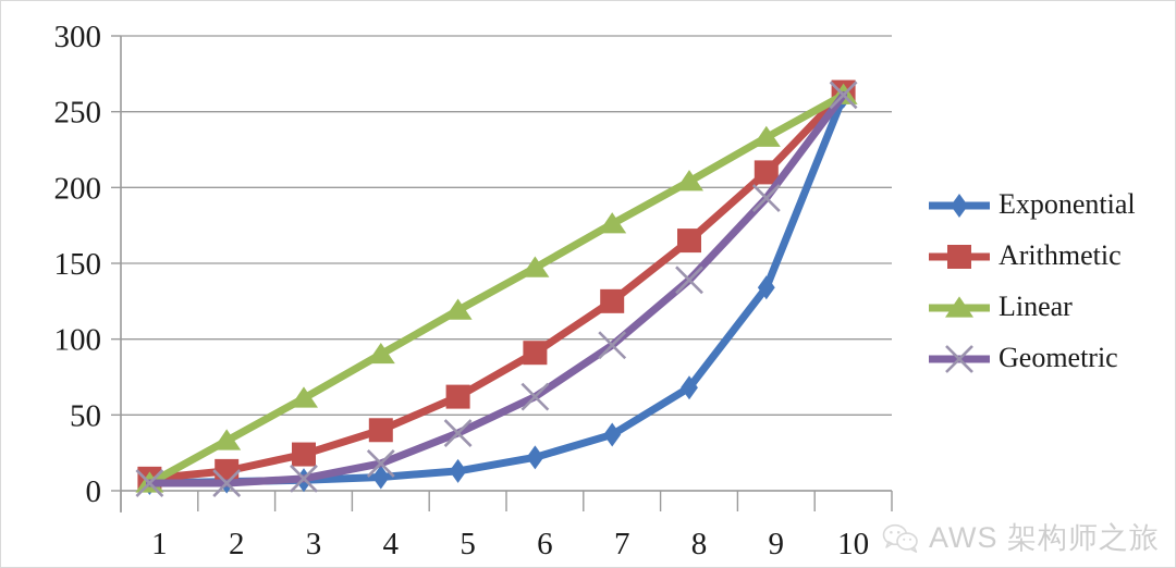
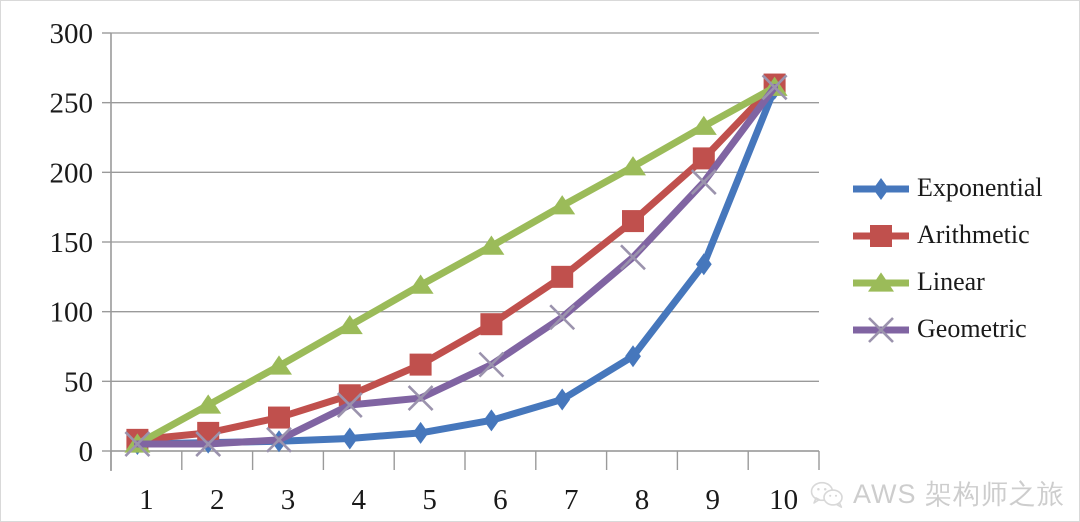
Geometric/4: 18 -> 33
